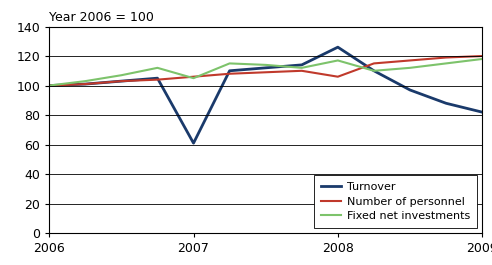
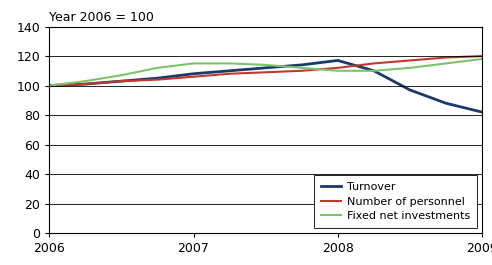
Turnover/2007: 61 -> 108
Fixed net investments/2007: 105 -> 115
Turnover/2008: 126 -> 117
Number of personnel/2008: 106 -> 112
Fixed net investments/2008: 117 -> 110
